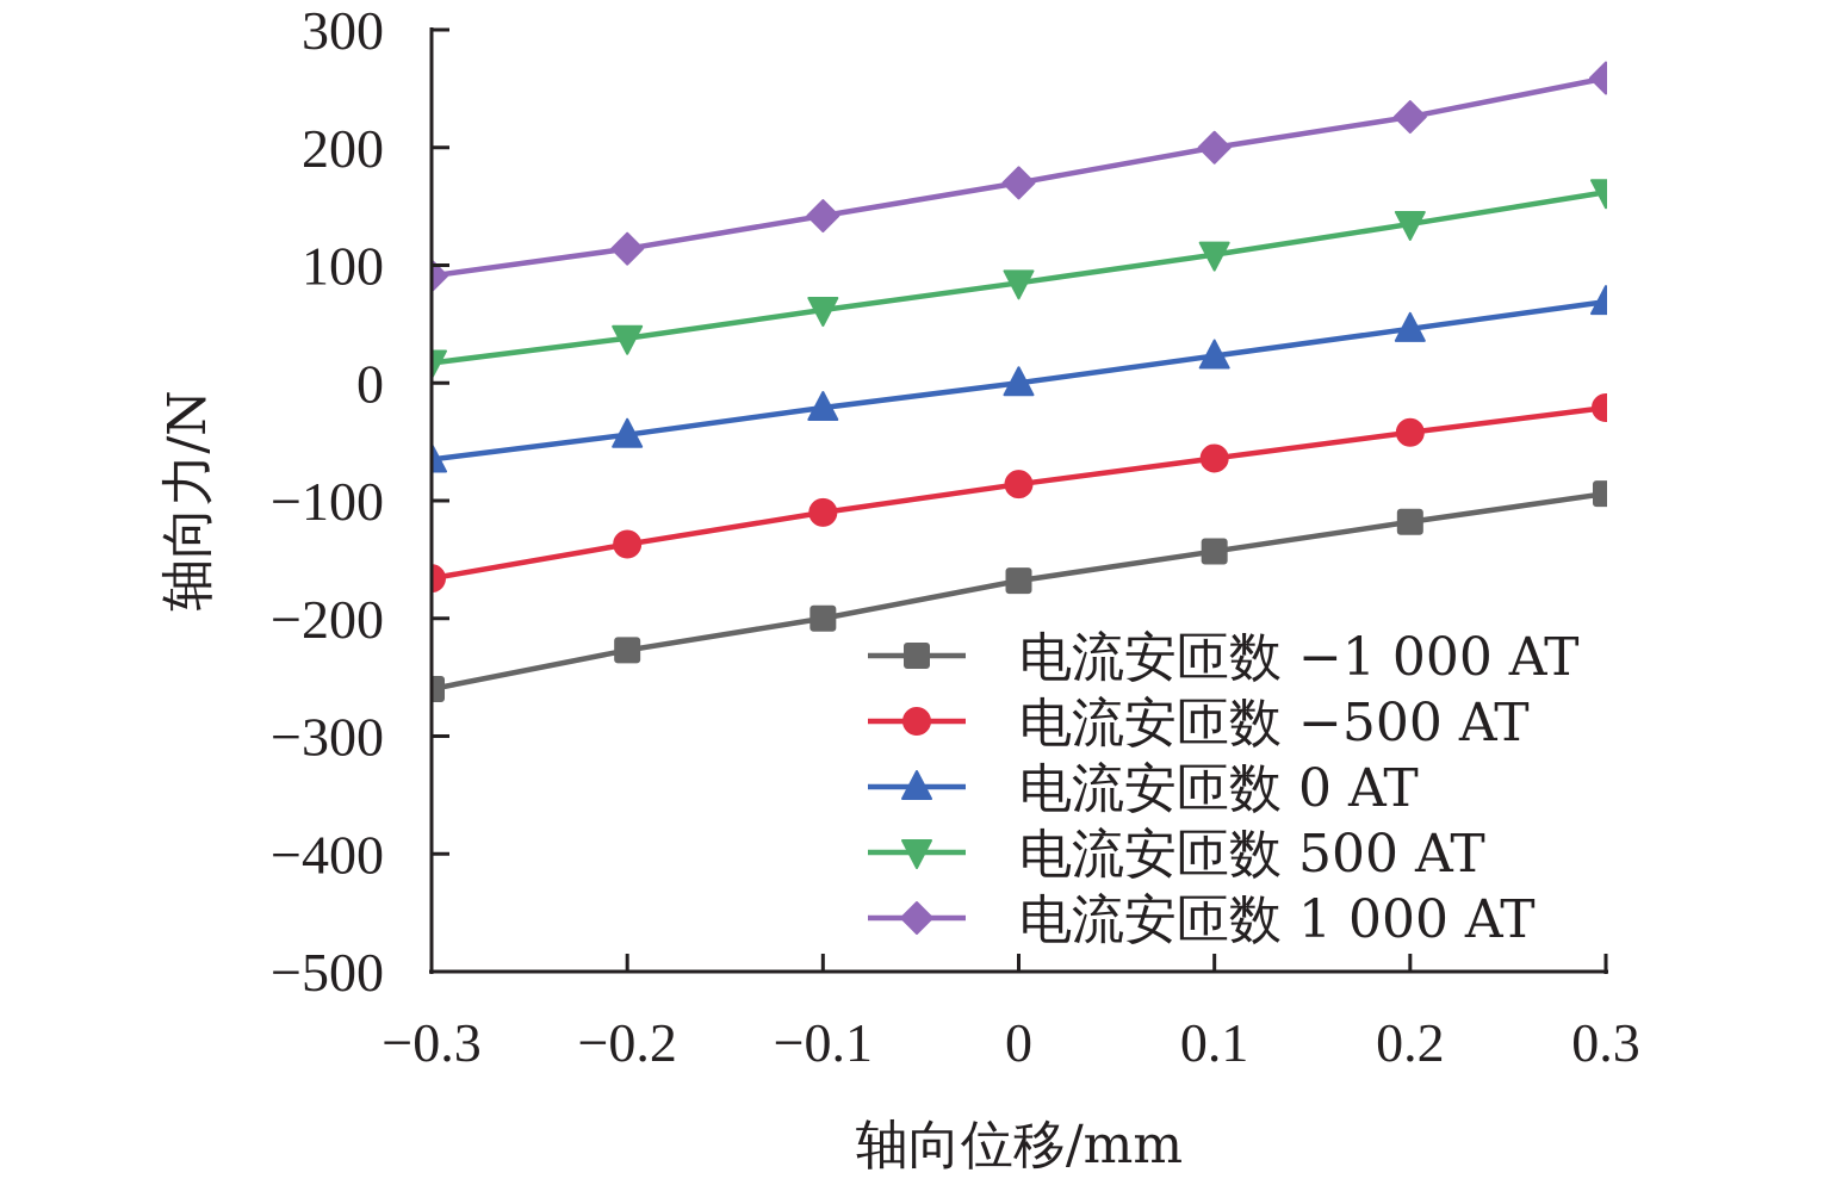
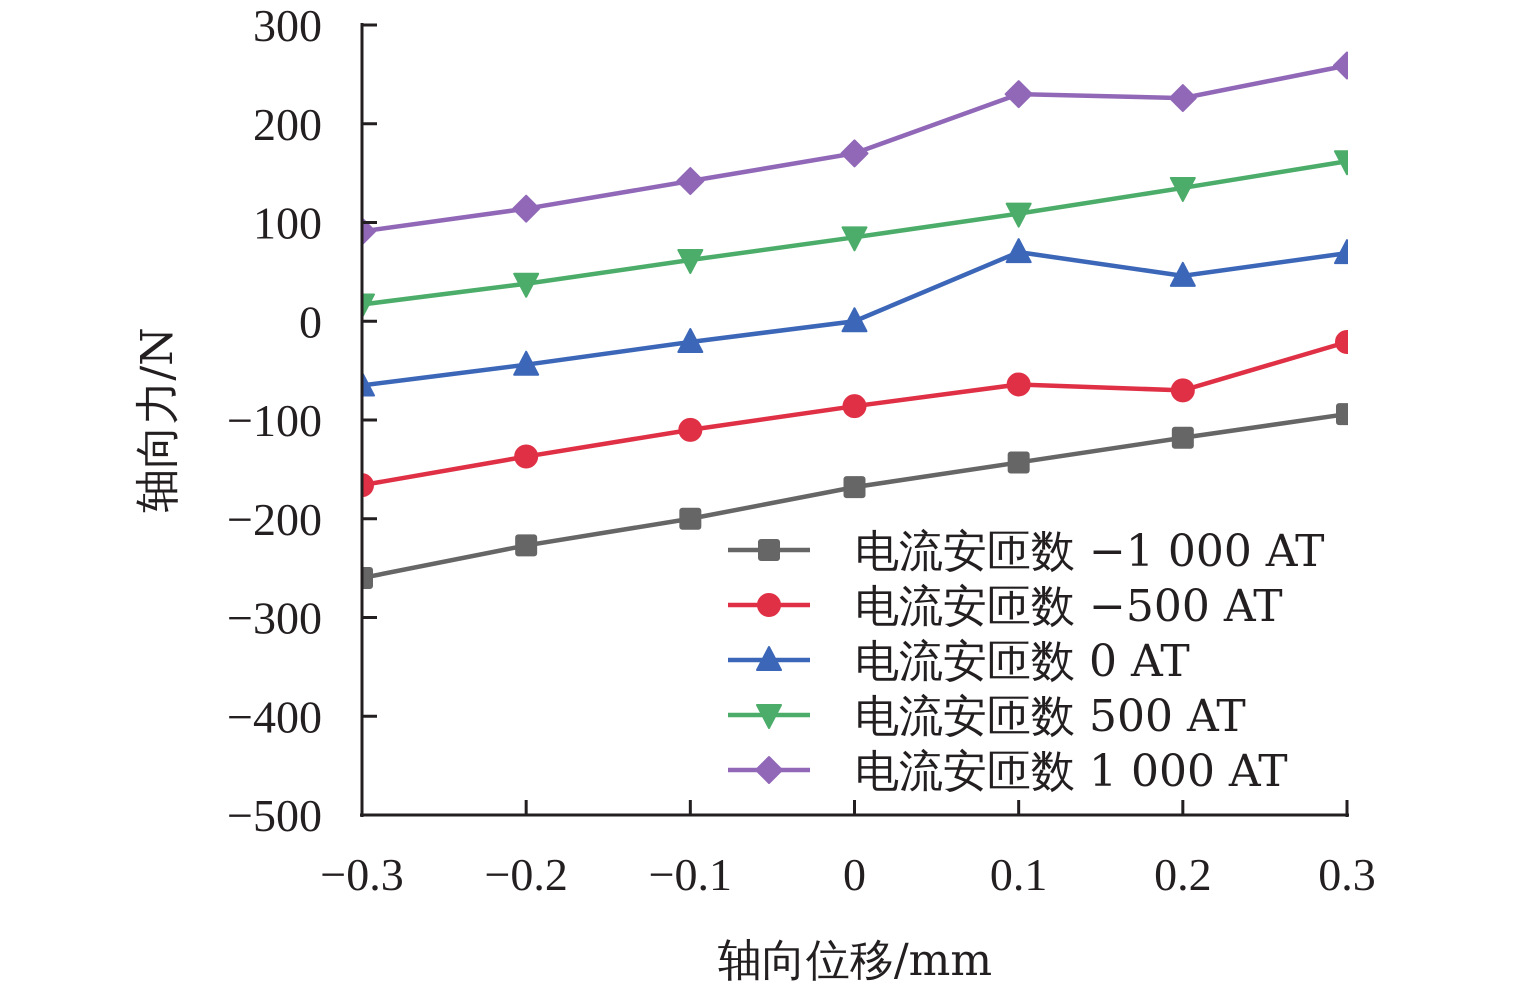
电流安匝数 0 AT/0.1: 20 -> 70
电流安匝数 1 000 AT/0.1: 200 -> 230
电流安匝数 −500 AT/0.2: -40 -> -70
